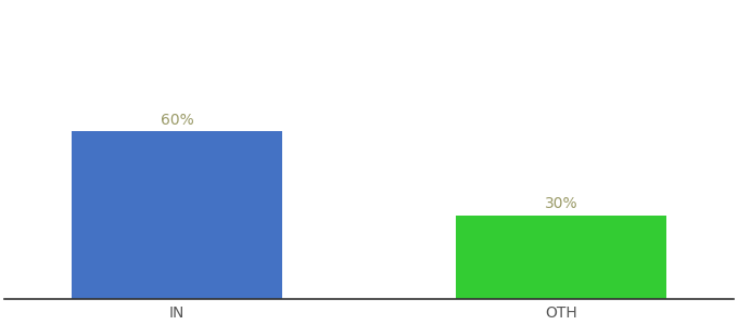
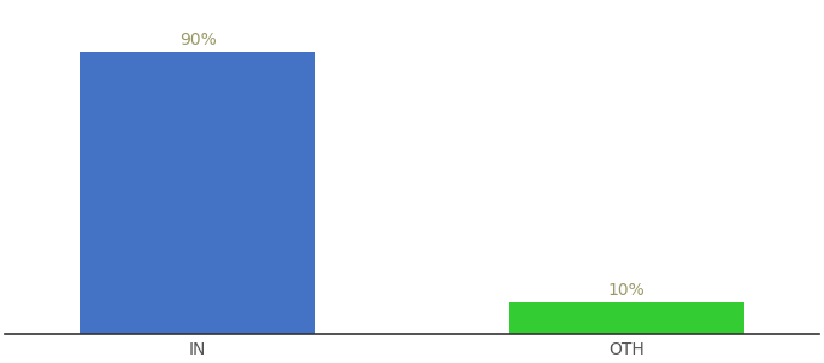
IN: 60% -> 90%
OTH: 30% -> 10%
